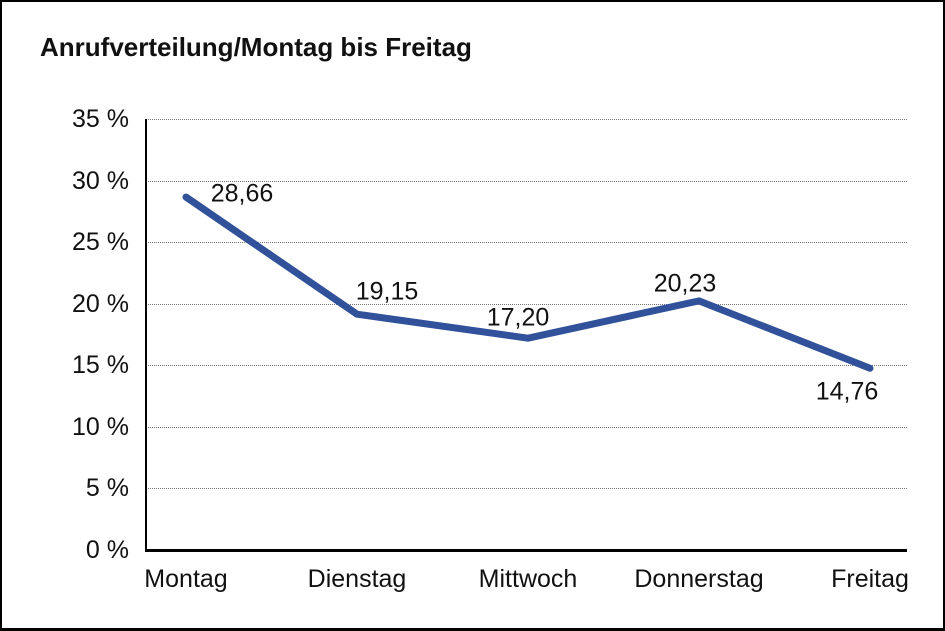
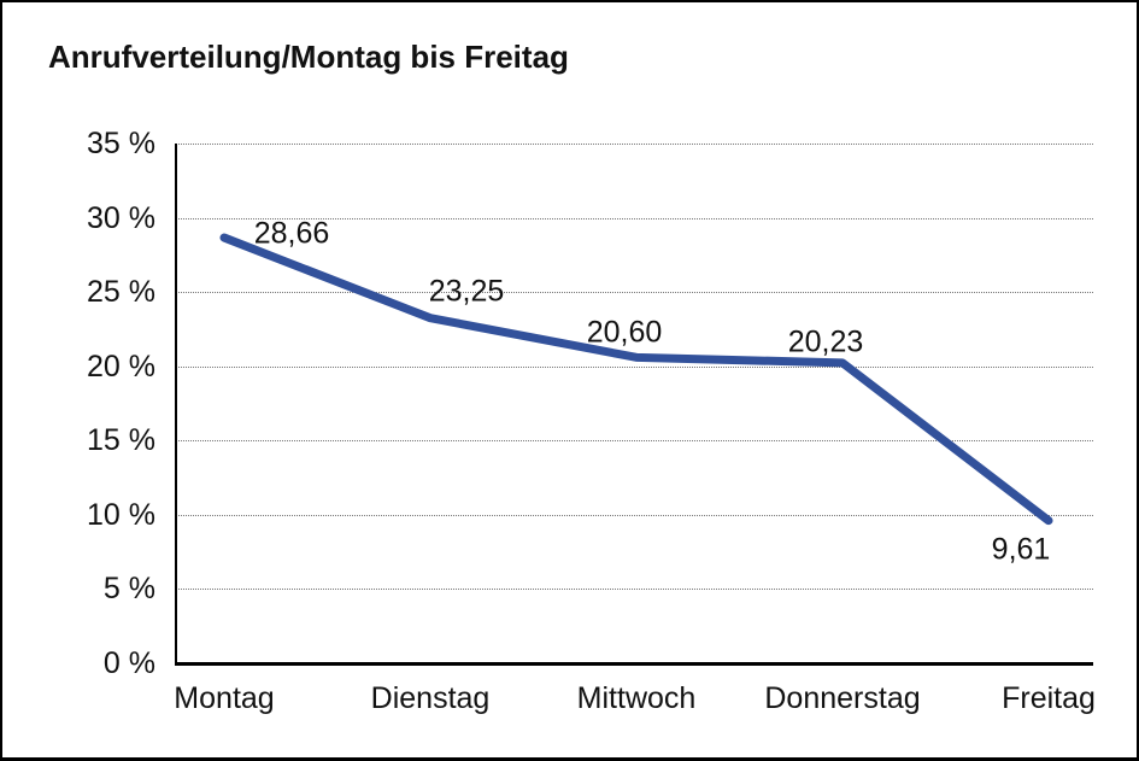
Dienstag: 19,15 -> 23,25
Mittwoch: 17,20 -> 20,60
Freitag: 14,76 -> 9,61
